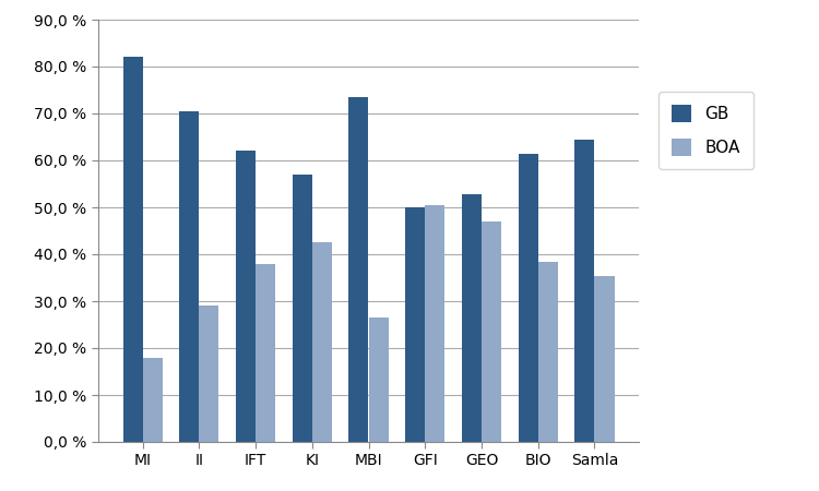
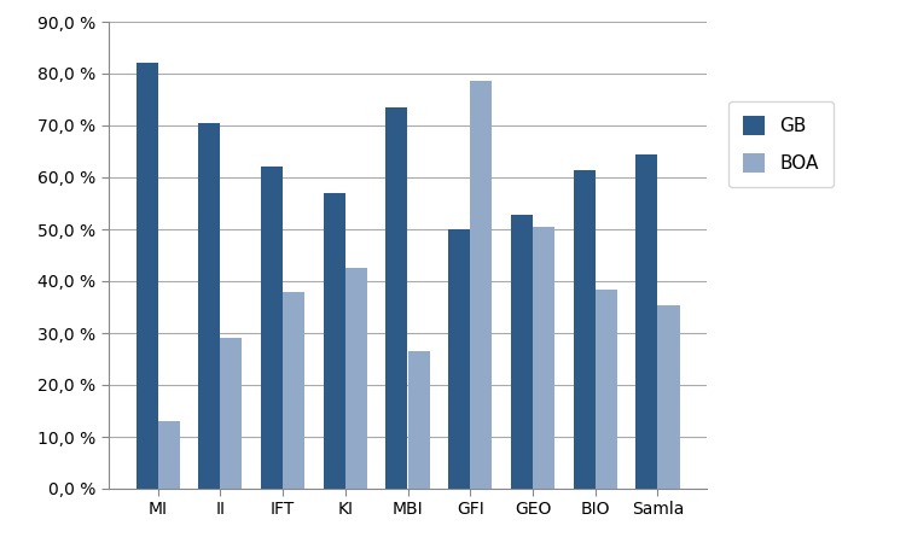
BOA/MI: 18,0 % -> 13,0 %
BOA/GFI: 50,5 % -> 78,5 %
BOA/GEO: 47,0 % -> 50,5 %
